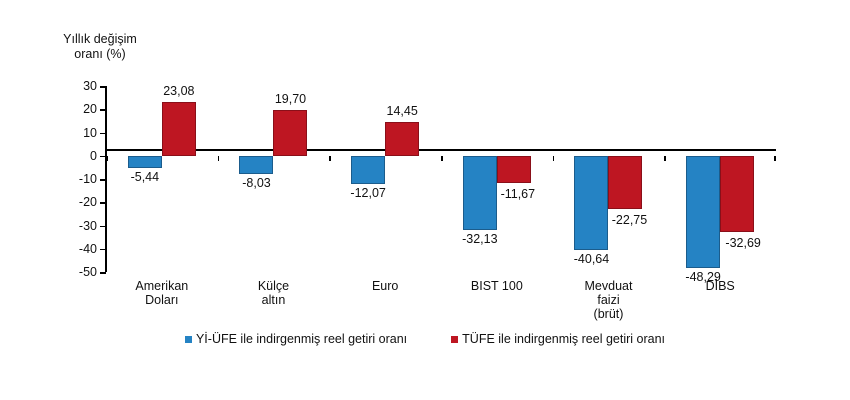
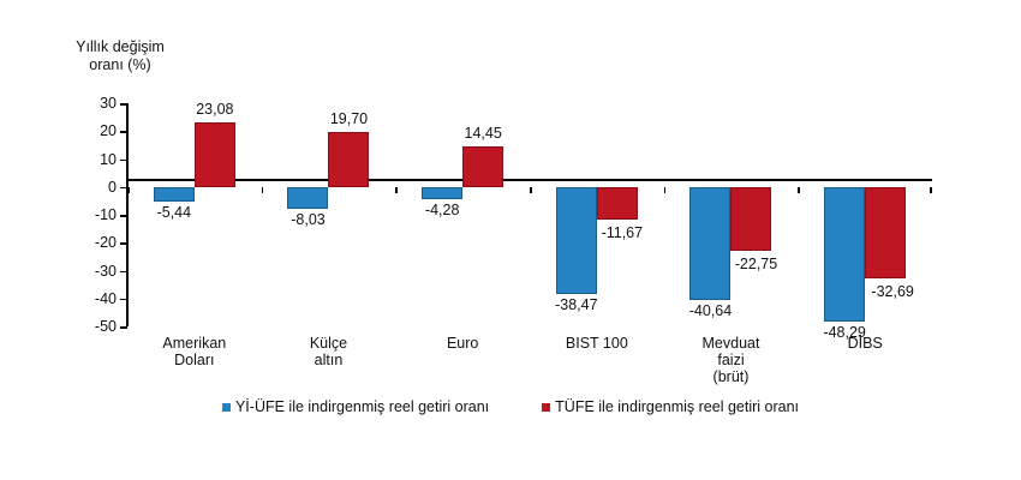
Yİ-ÜFE ile indirgenmiş reel getiri oranı/Euro: -12,07 -> -4,28
Yİ-ÜFE ile indirgenmiş reel getiri oranı/BIST 100: -32,13 -> -38,47
